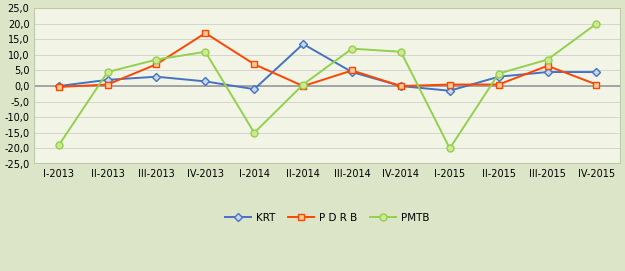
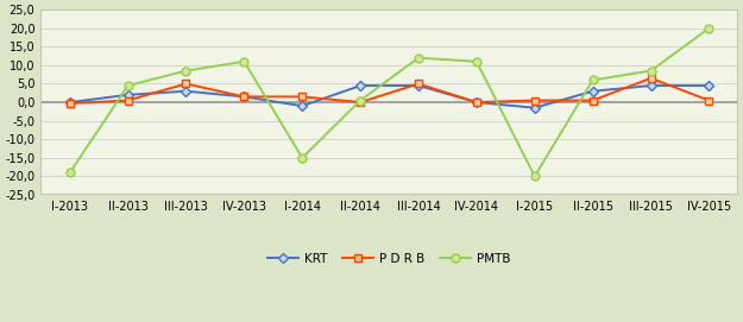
P D R B/III-2013: 7,0 -> 5,0
P D R B/IV-2013: 17,0 -> 1,5
P D R B/I-2014: 7,0 -> 1,5
KRT/II-2014: 13,5 -> 4,5
PMTB/II-2015: 4,0 -> 6,0
